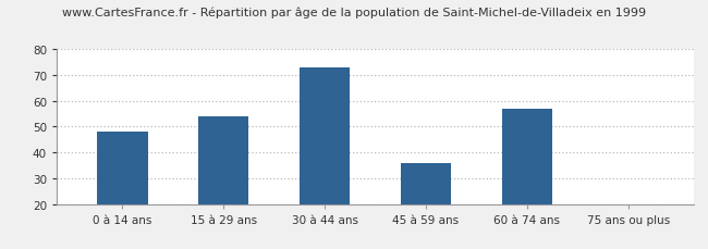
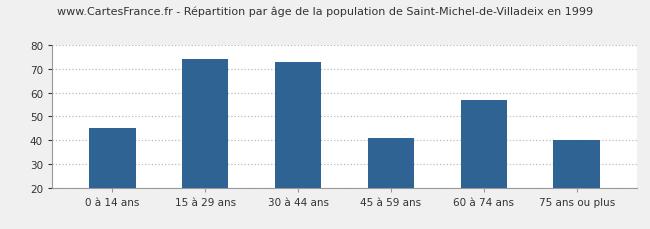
0 à 14 ans: 48 -> 45
15 à 29 ans: 54 -> 74
45 à 59 ans: 36 -> 41
75 ans ou plus: 20 -> 40
